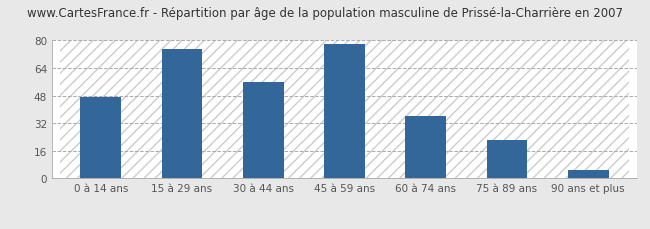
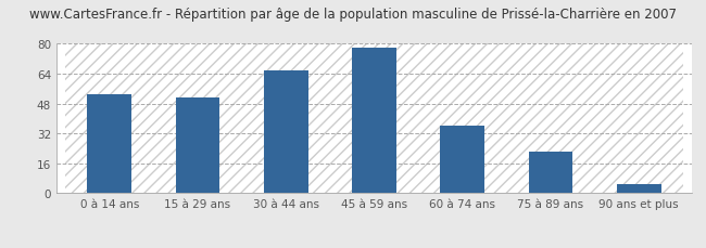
0 à 14 ans: 47 -> 53
15 à 29 ans: 75 -> 51
30 à 44 ans: 56 -> 66
